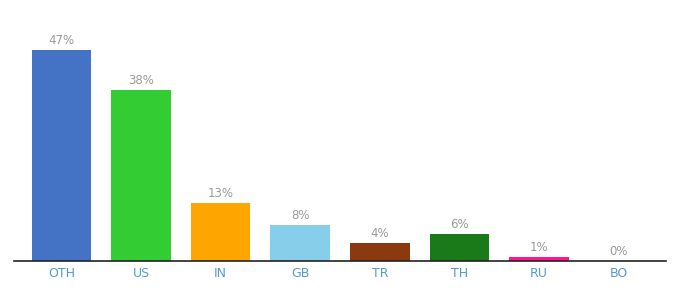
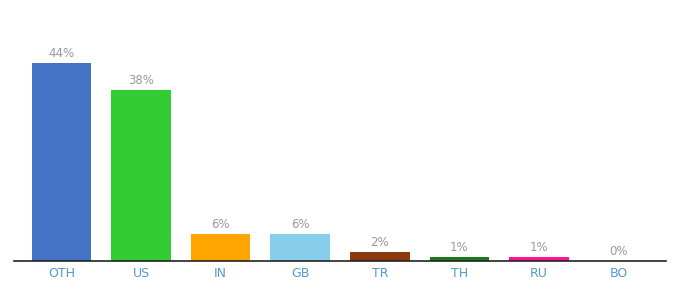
OTH: 47% -> 44%
IN: 13% -> 6%
GB: 8% -> 6%
TR: 4% -> 2%
TH: 6% -> 1%
